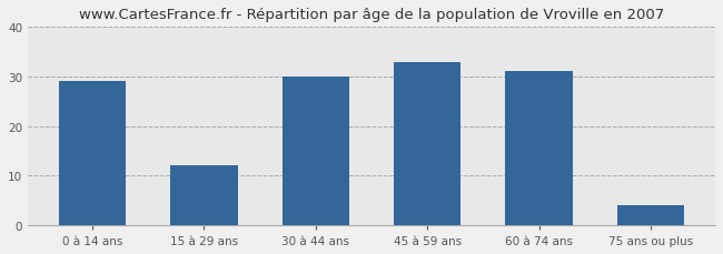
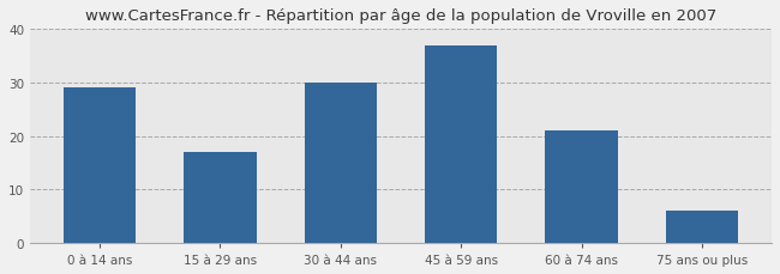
15 à 29 ans: 12 -> 17
45 à 59 ans: 33 -> 37
60 à 74 ans: 31 -> 21
75 ans ou plus: 4 -> 6
